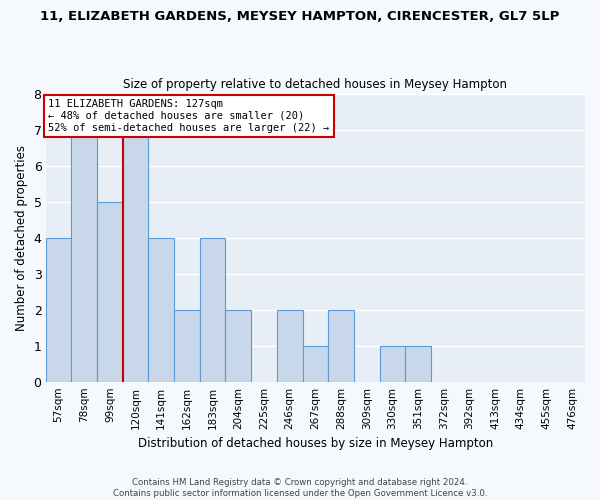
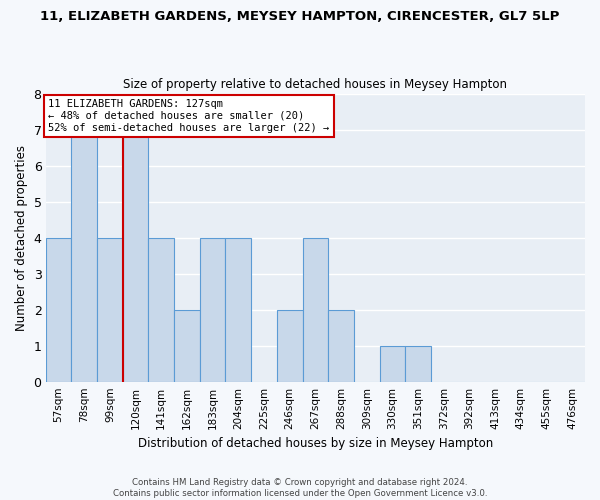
99sqm: 5 -> 4
204sqm: 2 -> 4
267sqm: 1 -> 4
